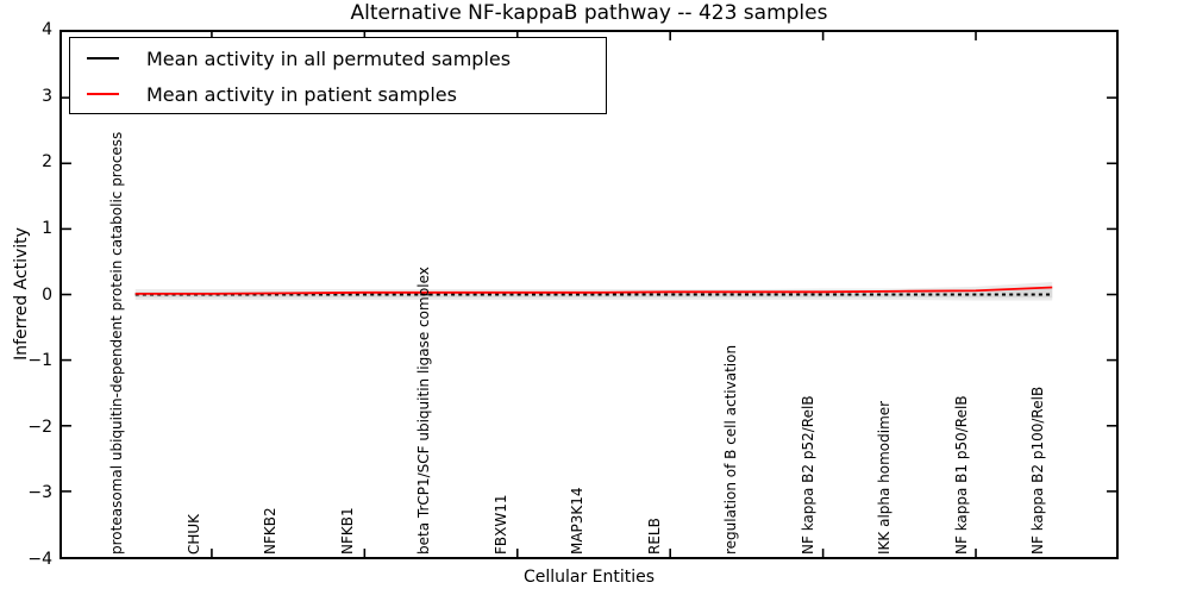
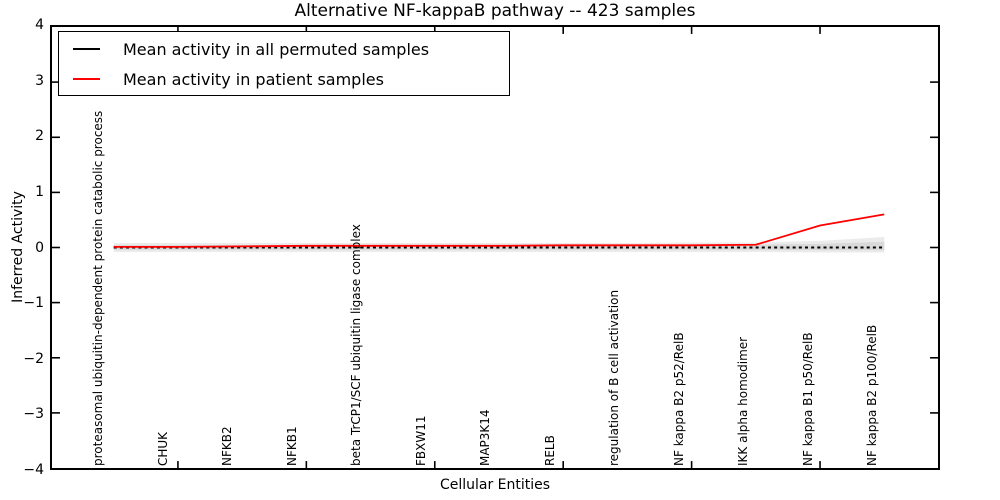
Mean activity in patient samples/NF kappa B1 p50/RelB: 0.1 -> 0.4
Mean activity in patient samples/NF kappa B2 p100/RelB: 0.1 -> 0.6
